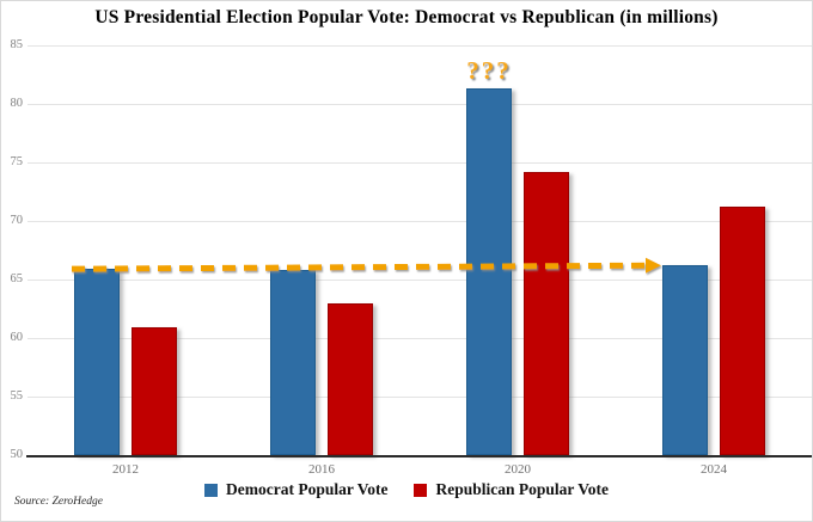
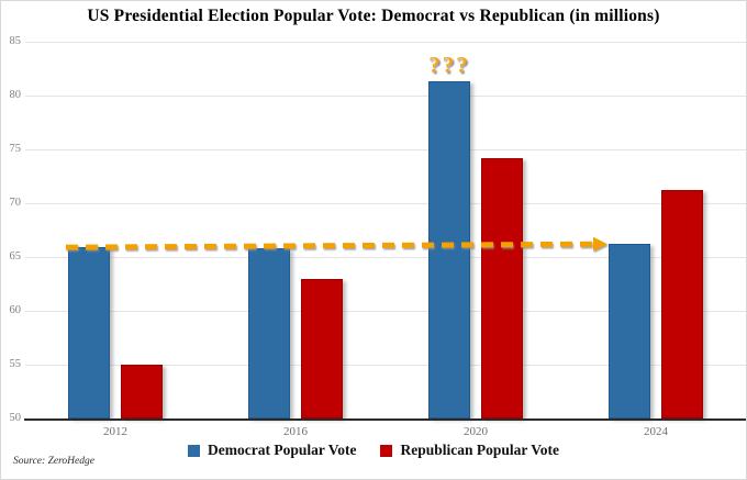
Republican Popular Vote/2012: 61 -> 55
